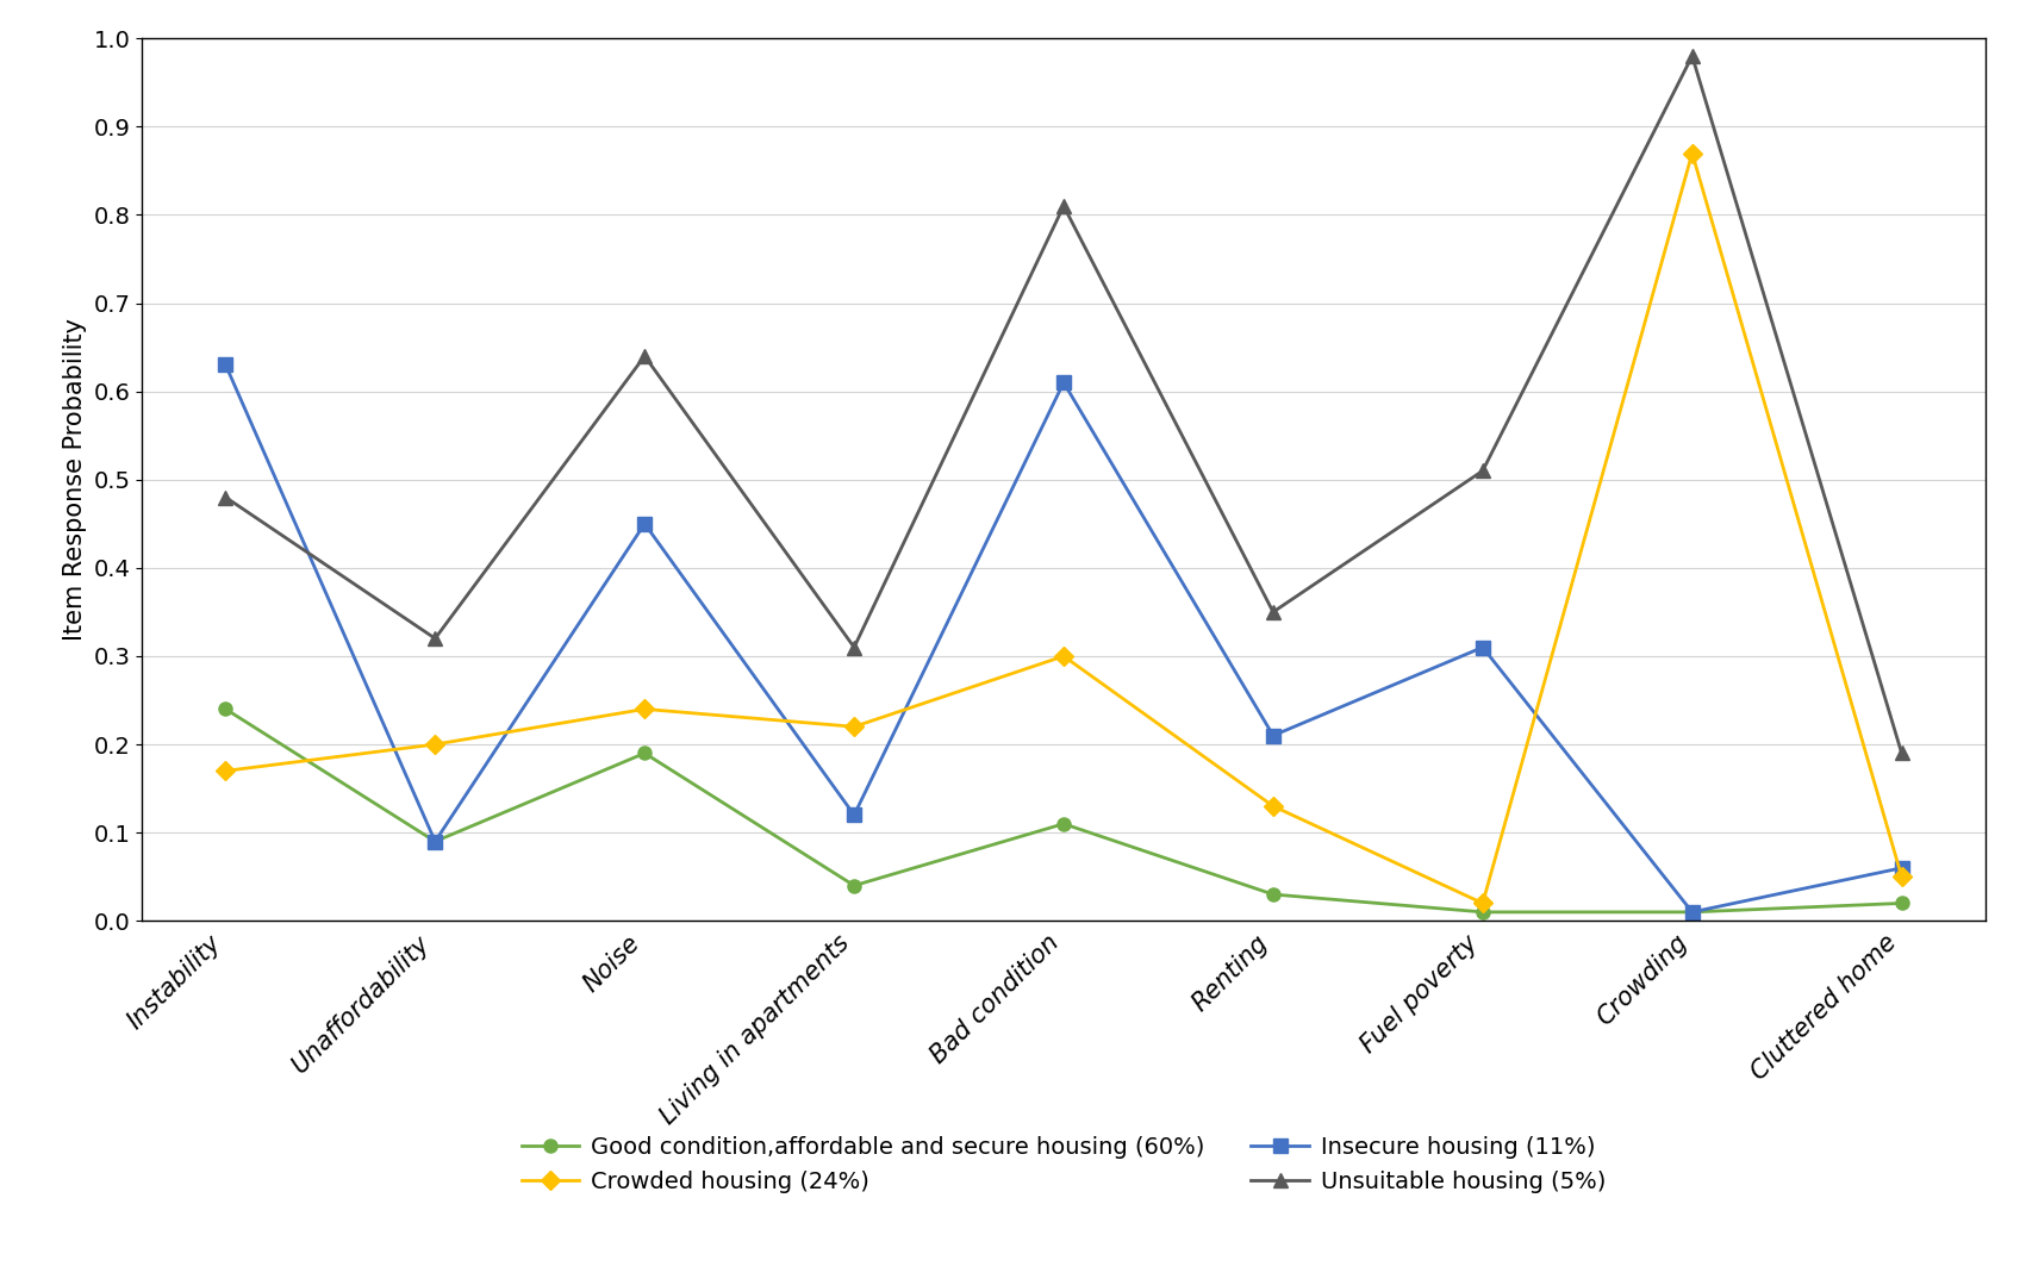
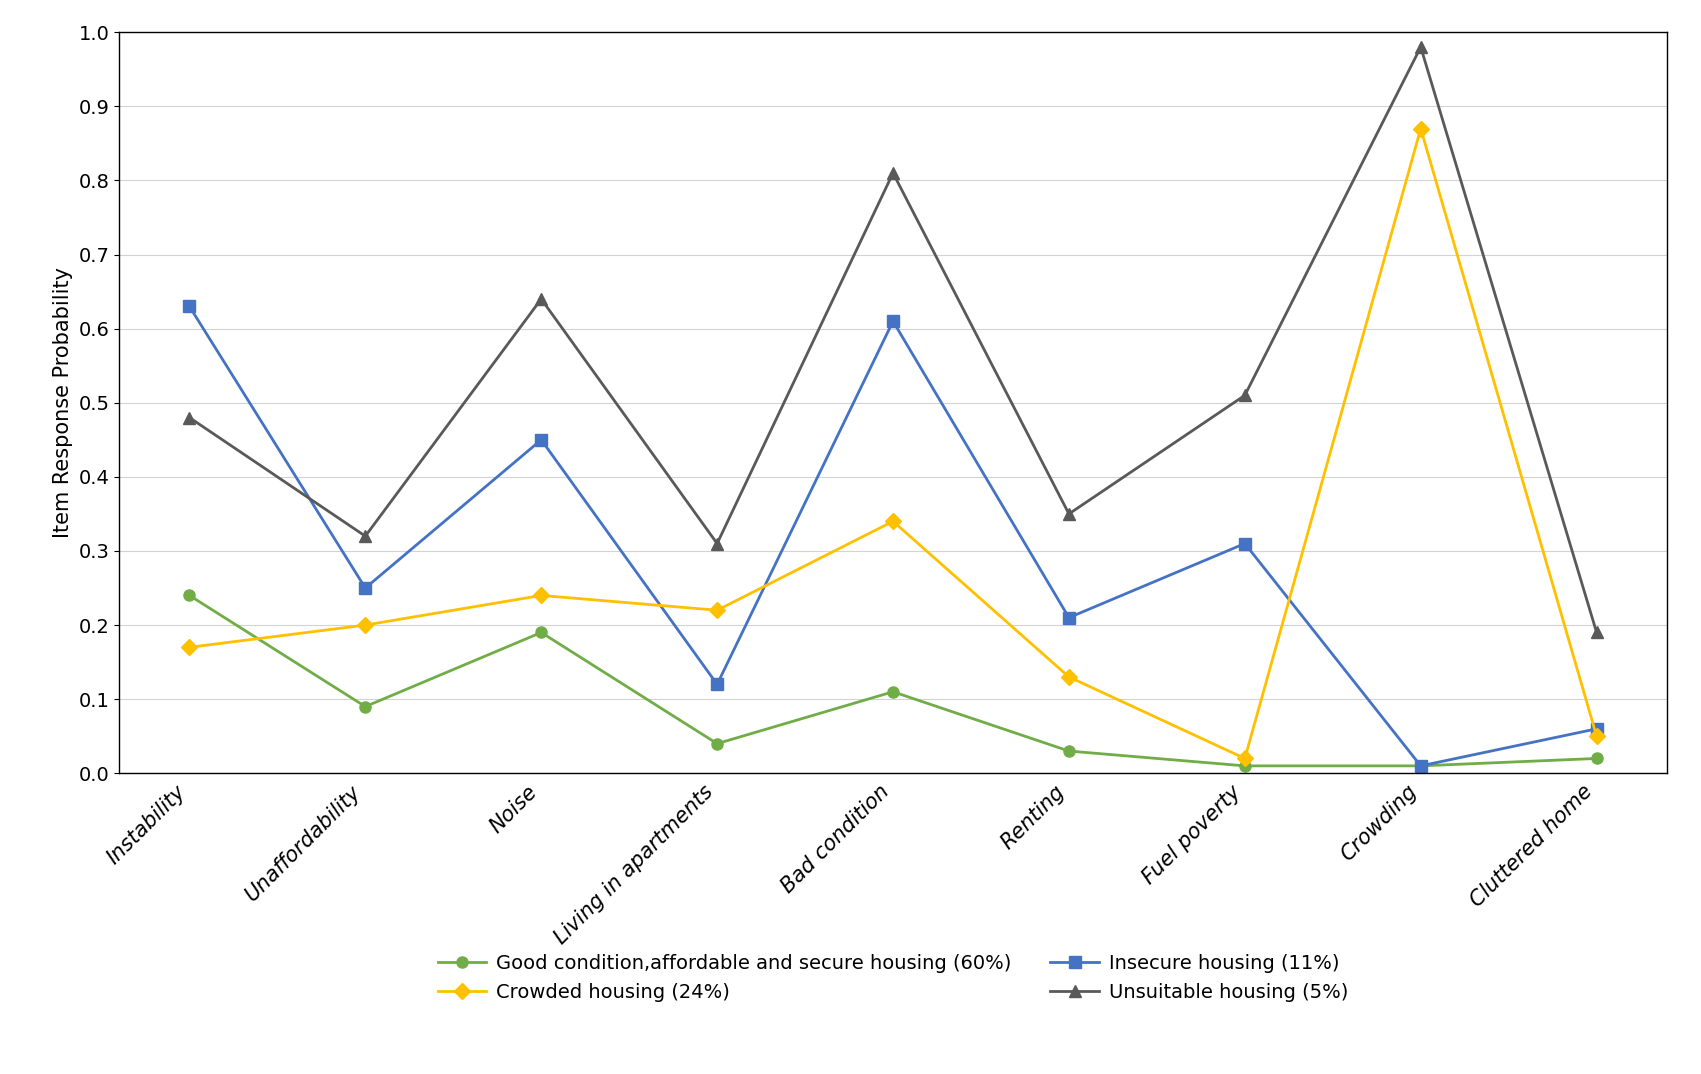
Insecure housing (11%)/Unaffordability: 0.09 -> 0.25
Crowded housing (24%)/Bad condition: 0.30 -> 0.34
